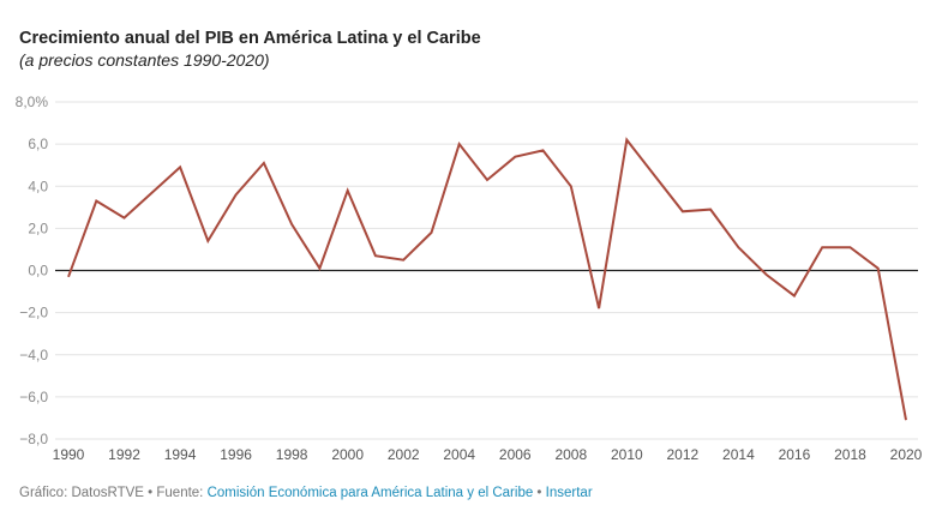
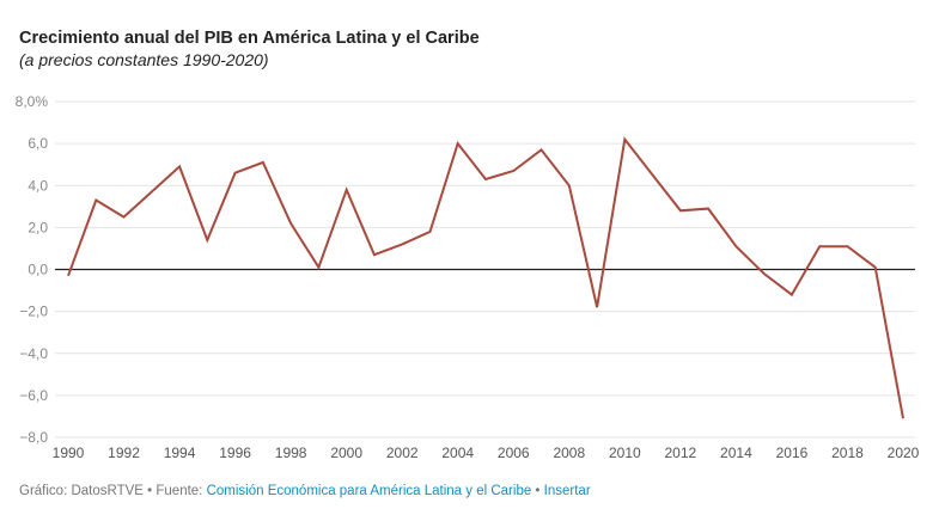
1996: 3,6% -> 4,6%
2002: 0,5% -> 1,2%
2006: 5,4% -> 4,7%
